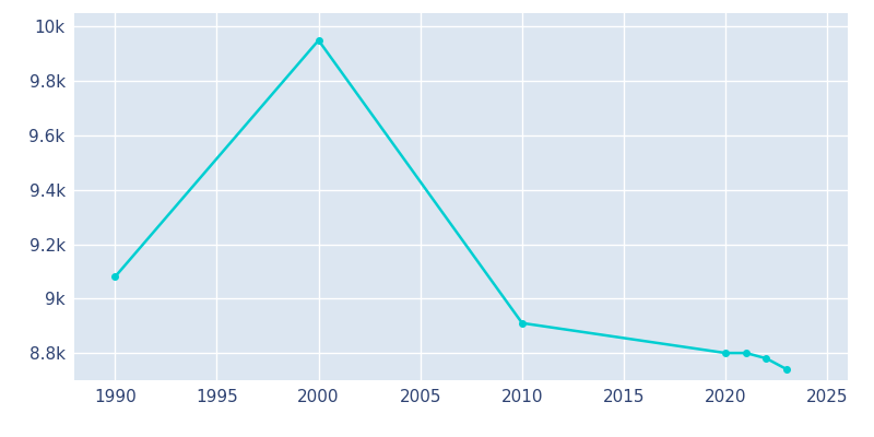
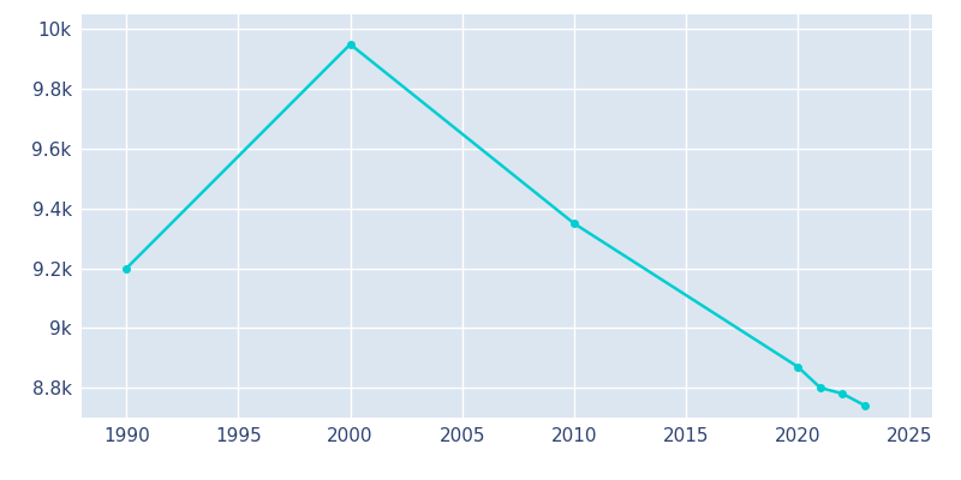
1990: 9.08k -> 9.20k
2010: 8.91k -> 9.35k
2020: 8.80k -> 8.87k
